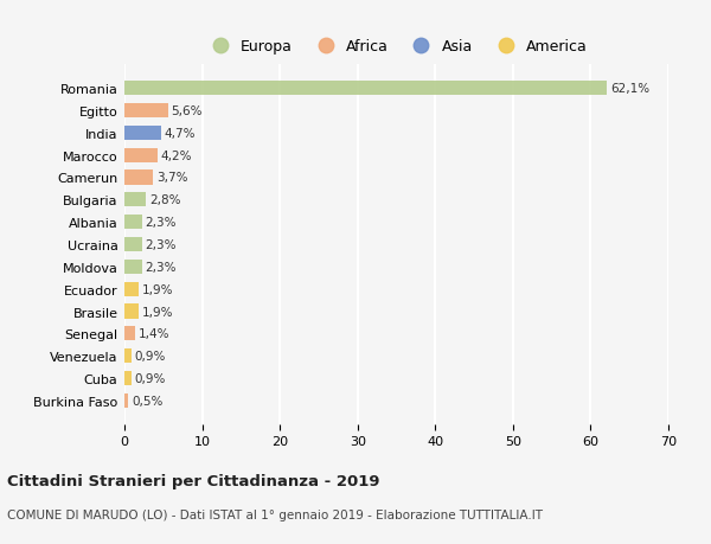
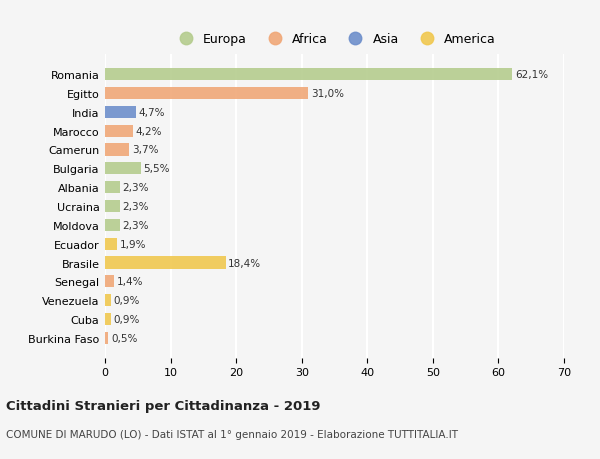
Egitto: 5,6% -> 31,0%
Bulgaria: 2,8% -> 5,5%
Brasile: 1,9% -> 18,4%
